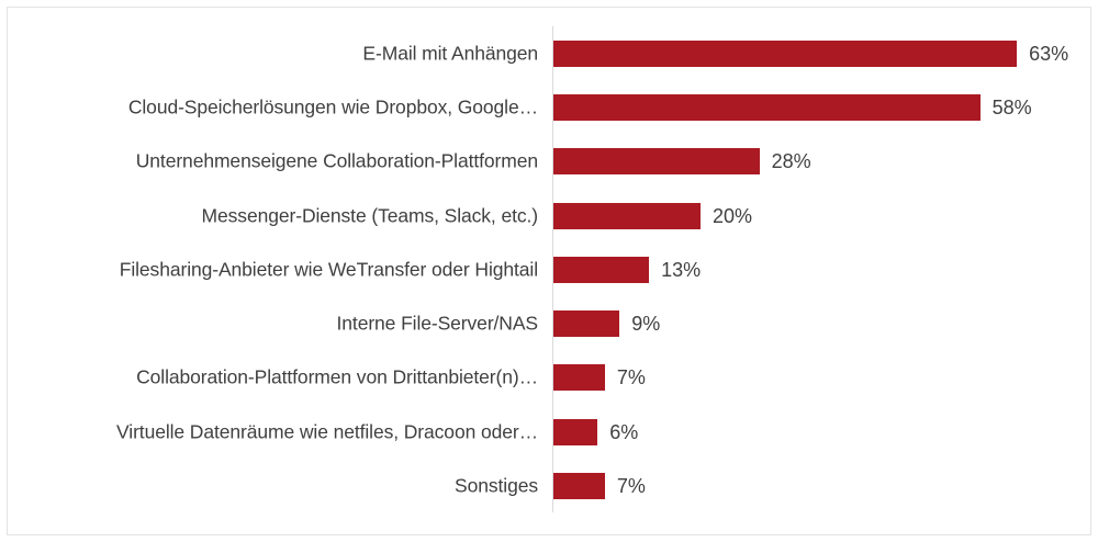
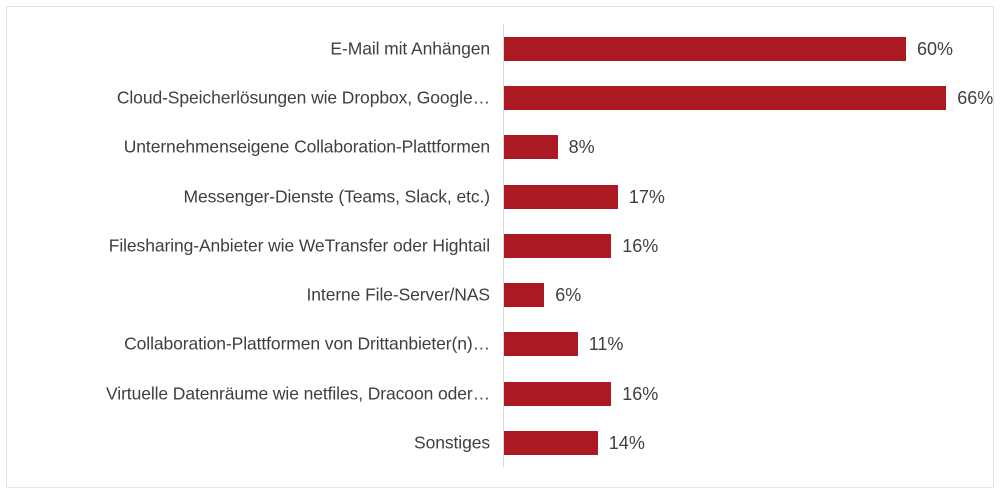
E-Mail mit Anhängen: 63% -> 60%
Cloud-Speicherlösungen wie Dropbox, Google…: 58% -> 66%
Unternehmenseigene Collaboration-Plattformen: 28% -> 8%
Messenger-Dienste (Teams, Slack, etc.): 20% -> 17%
Filesharing-Anbieter wie WeTransfer oder Hightail: 13% -> 16%
Interne File-Server/NAS: 9% -> 6%
Collaboration-Plattformen von Drittanbieter(n)…: 7% -> 11%
Virtuelle Datenräume wie netfiles, Dracoon oder…: 6% -> 16%
Sonstiges: 7% -> 14%
